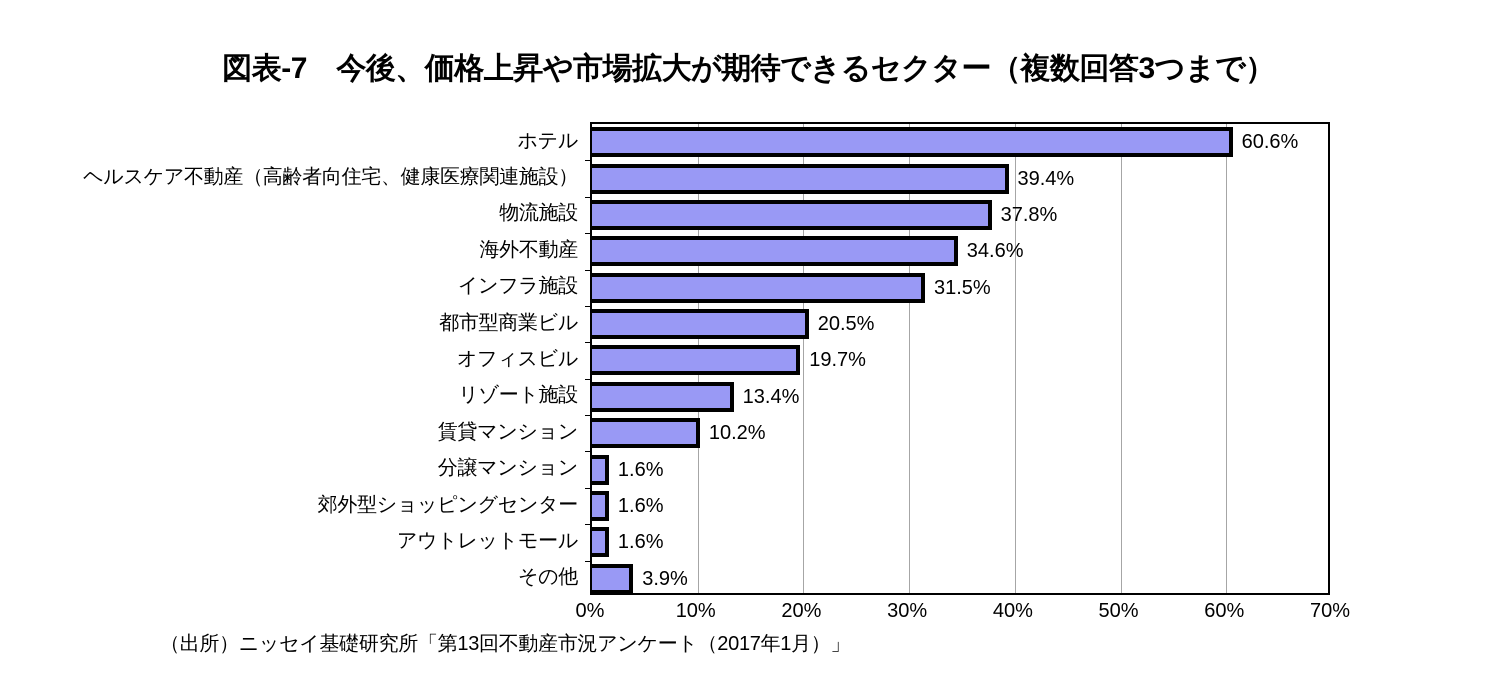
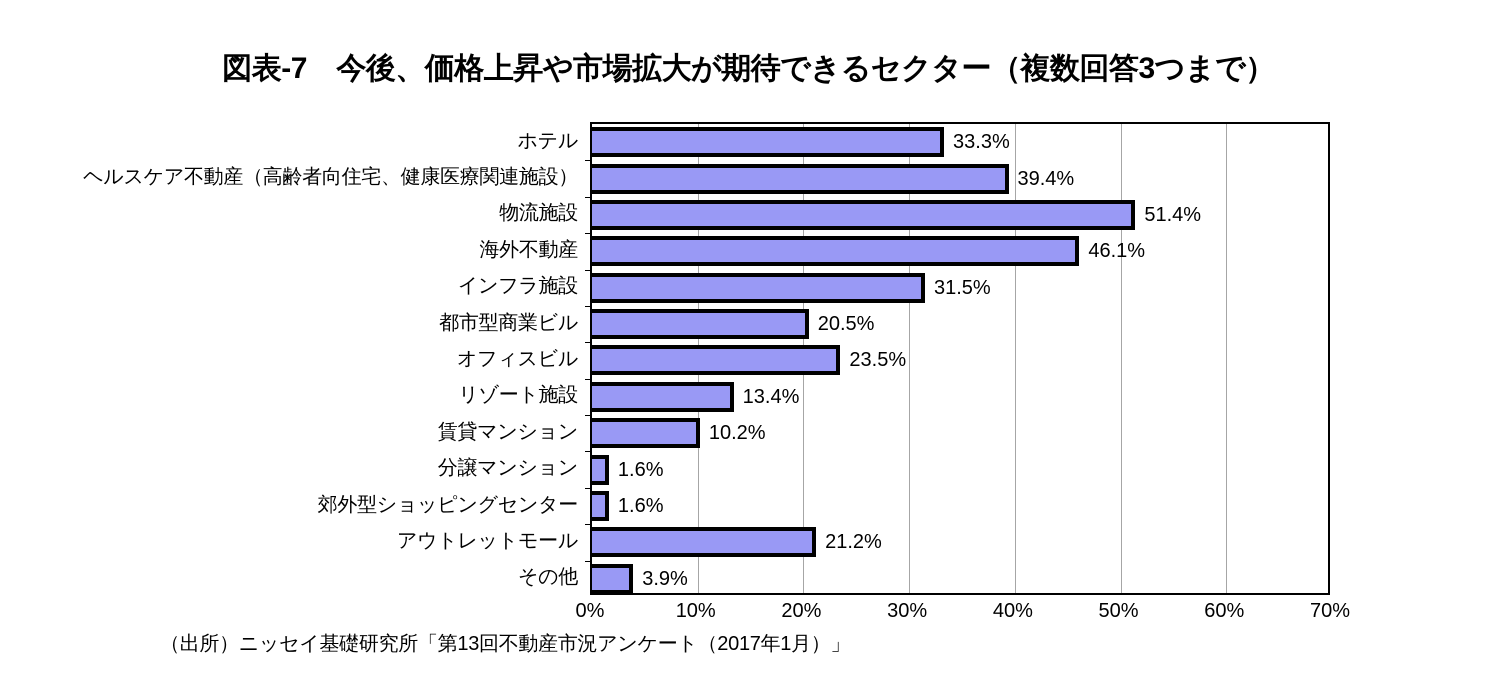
ホテル: 60.6% -> 33.3%
物流施設: 37.8% -> 51.4%
海外不動産: 34.6% -> 46.1%
オフィスビル: 19.7% -> 23.5%
アウトレットモール: 1.6% -> 21.2%
